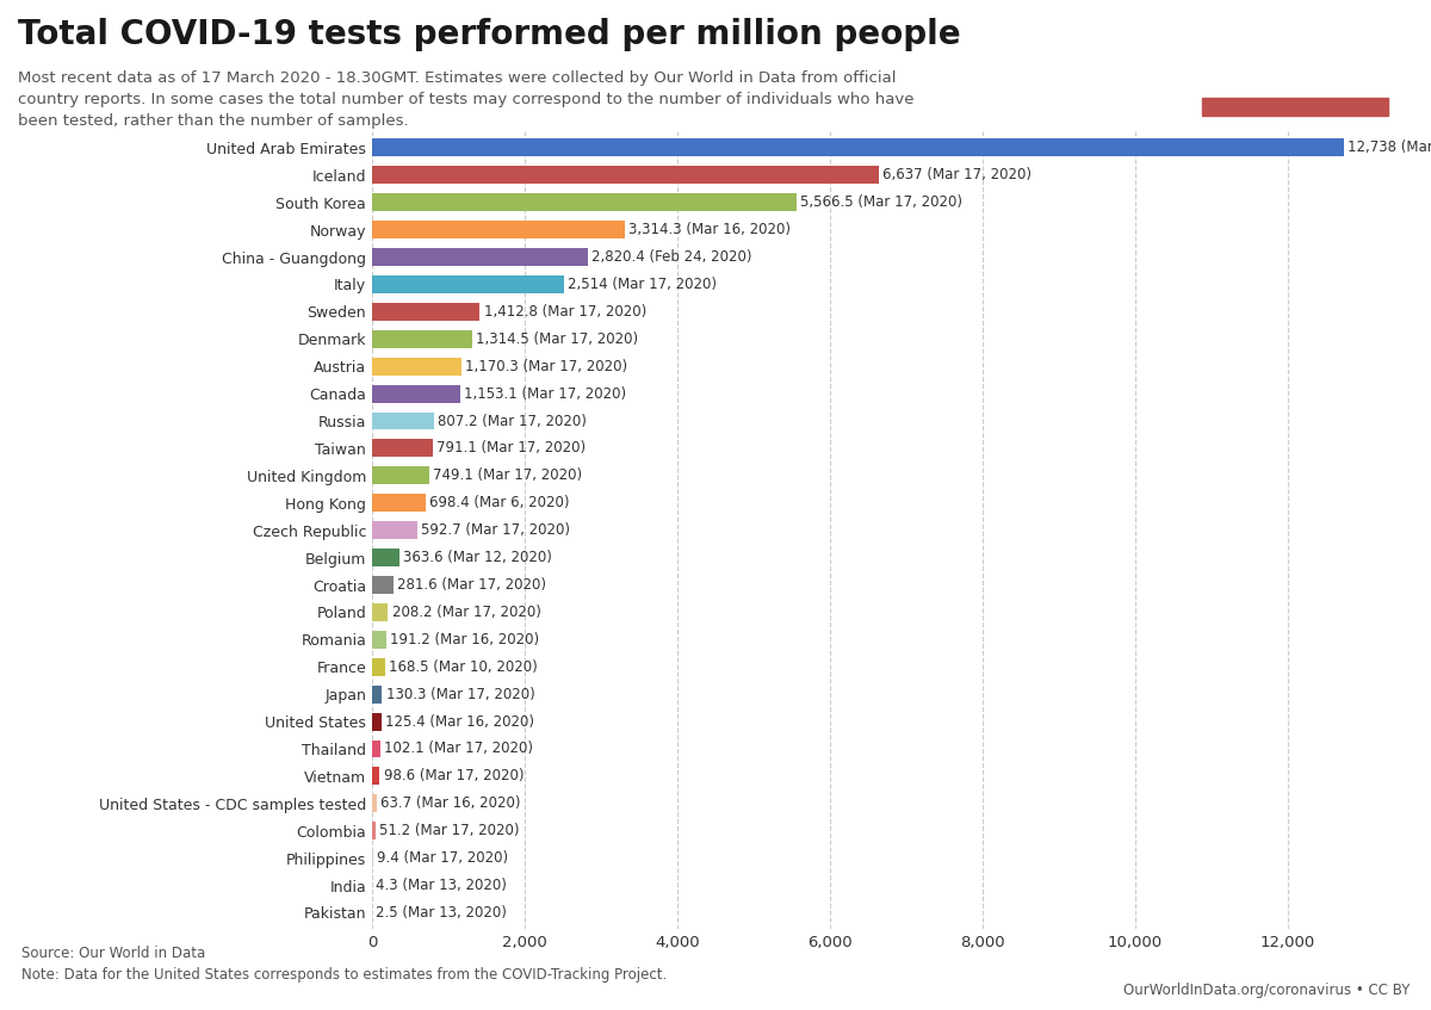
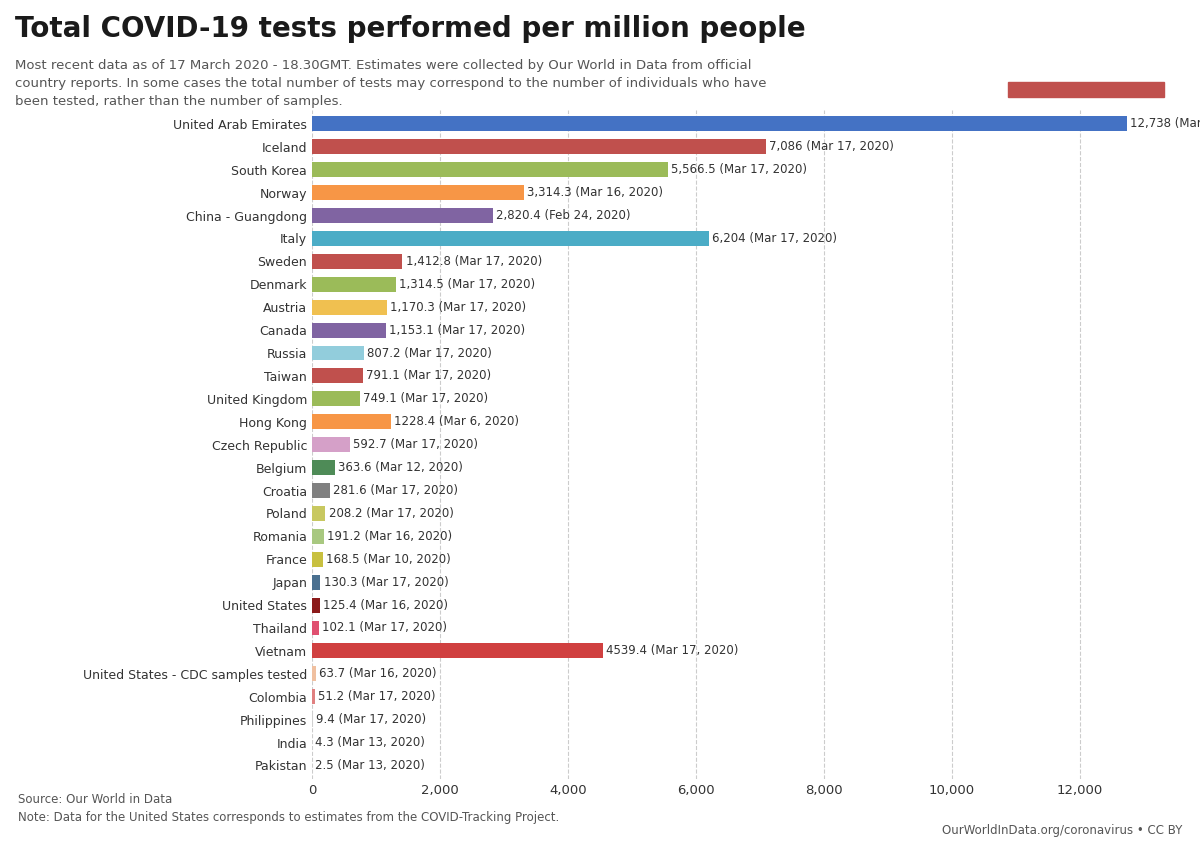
Iceland: 6,637 -> 7,086
Italy: 2,514 -> 6,204
Hong Kong: 698.4 -> 1228.4
Vietnam: 98.6 -> 4539.4
